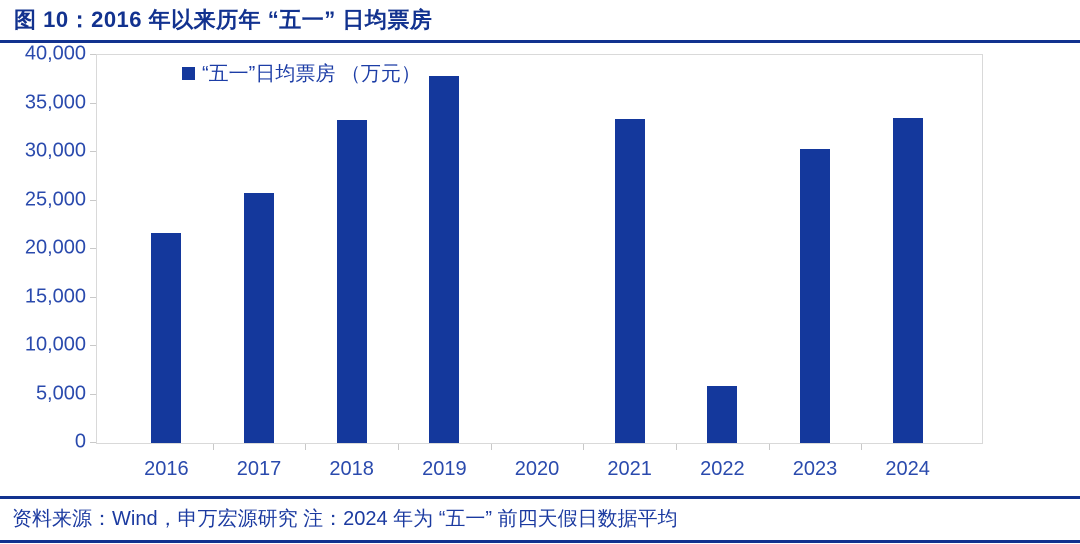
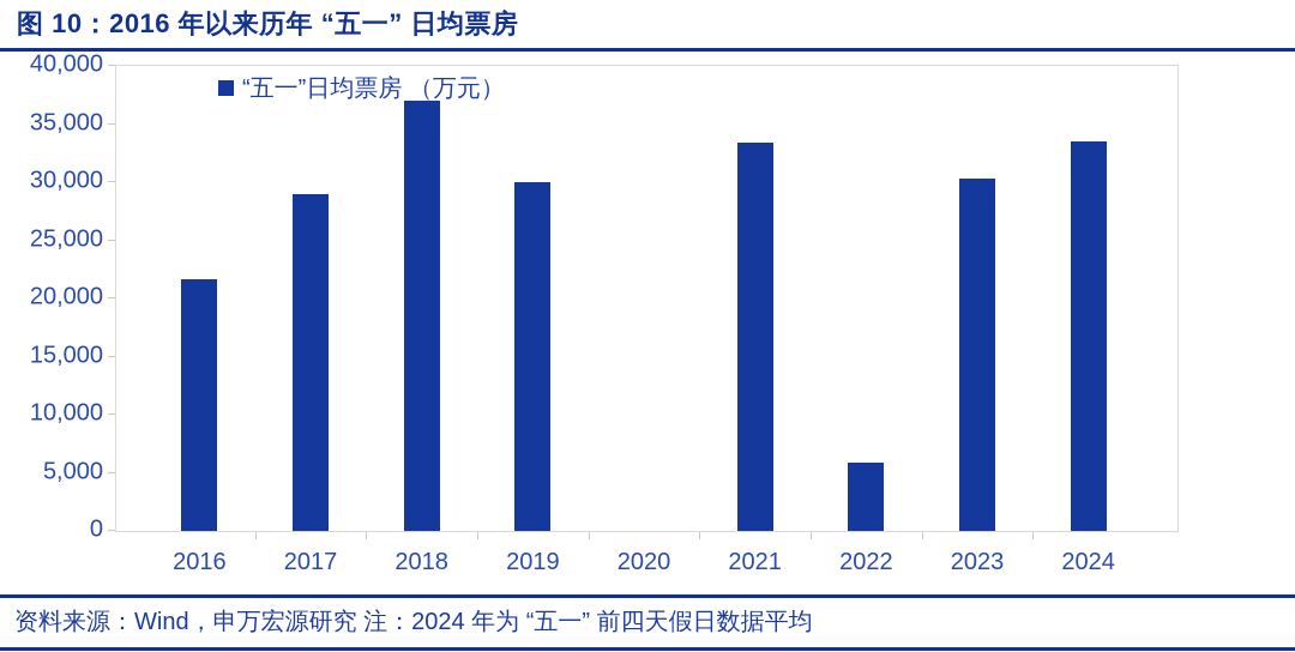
2017: 26000 -> 29000
2018: 33000 -> 37000
2019: 38000 -> 30000
